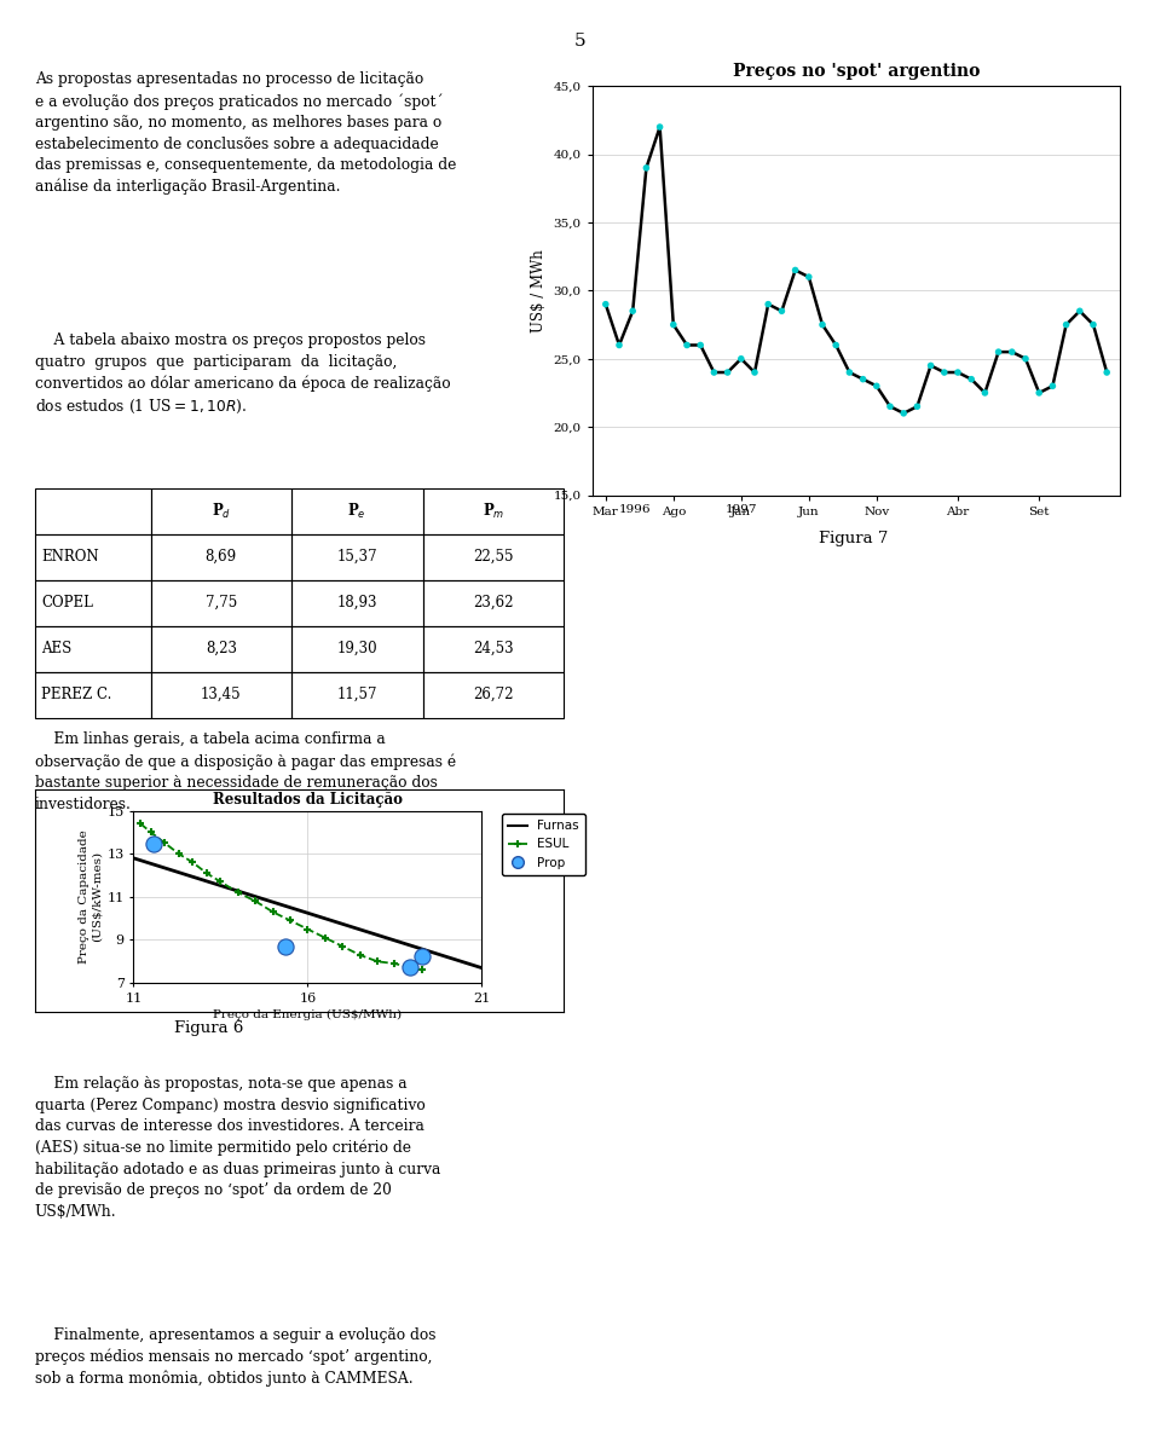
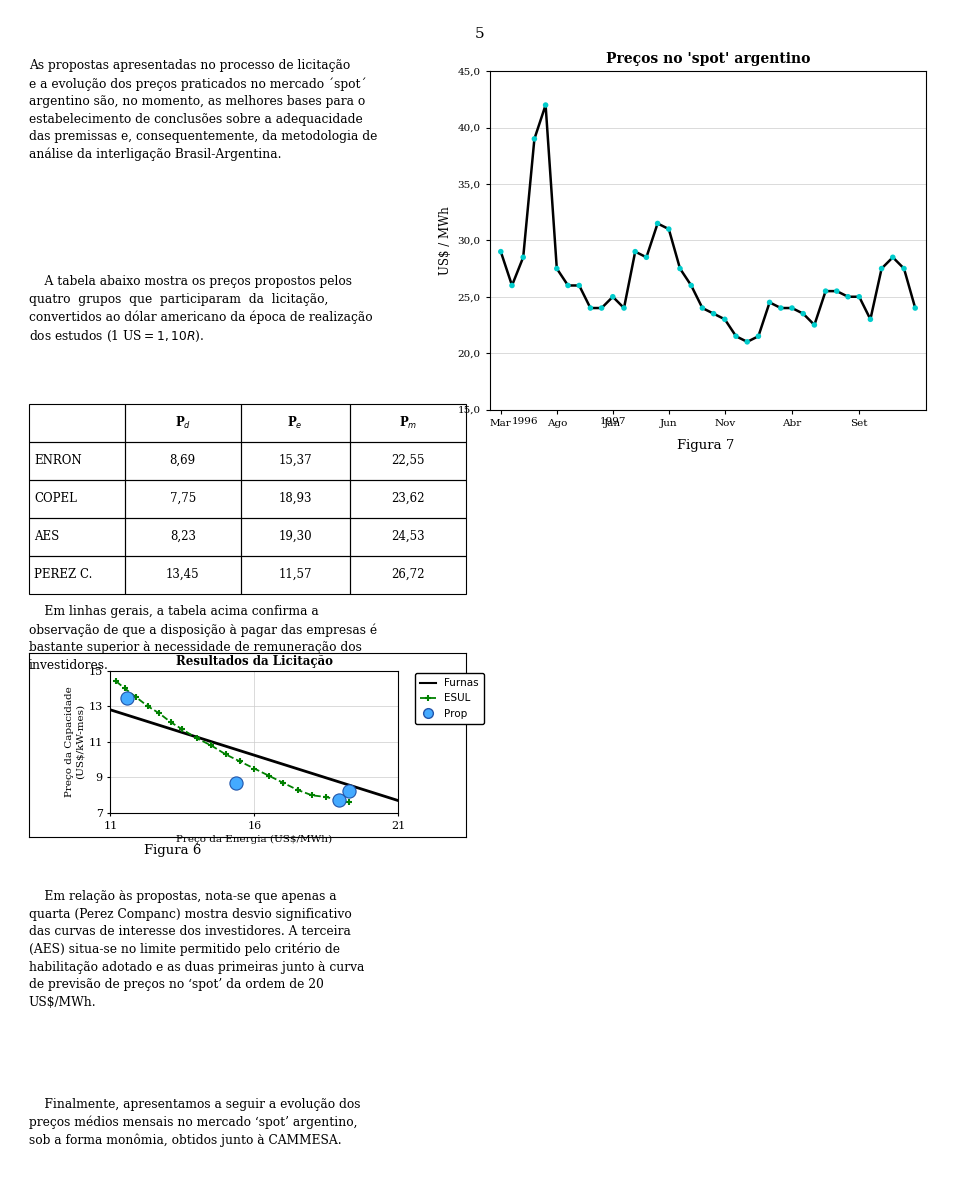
Preços no 'spot' argentino/Set: 22,5 -> 25,0
